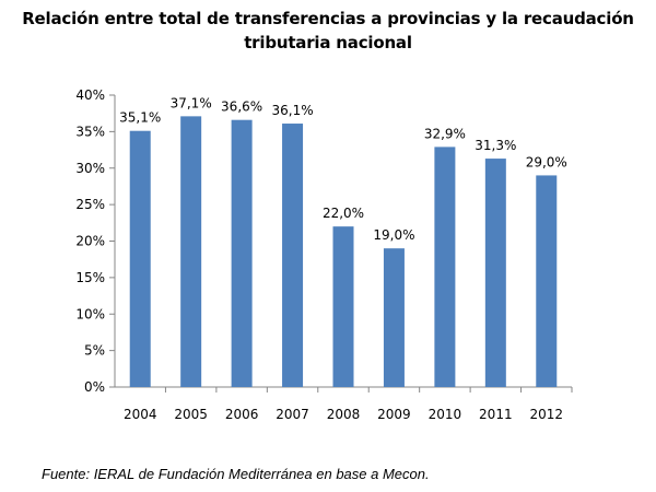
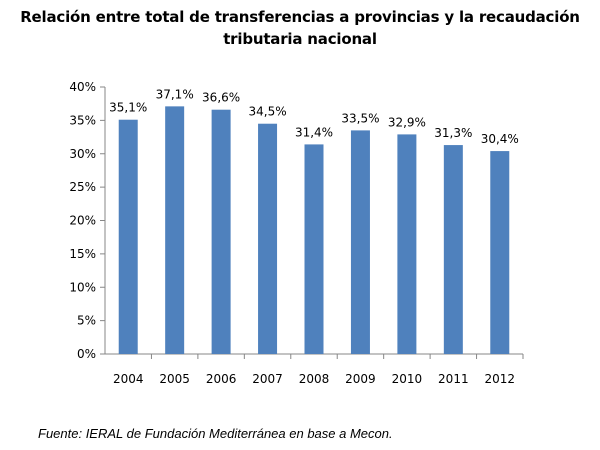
2007: 36,1% -> 34,5%
2008: 22,0% -> 31,4%
2009: 19,0% -> 33,5%
2012: 29,0% -> 30,4%
